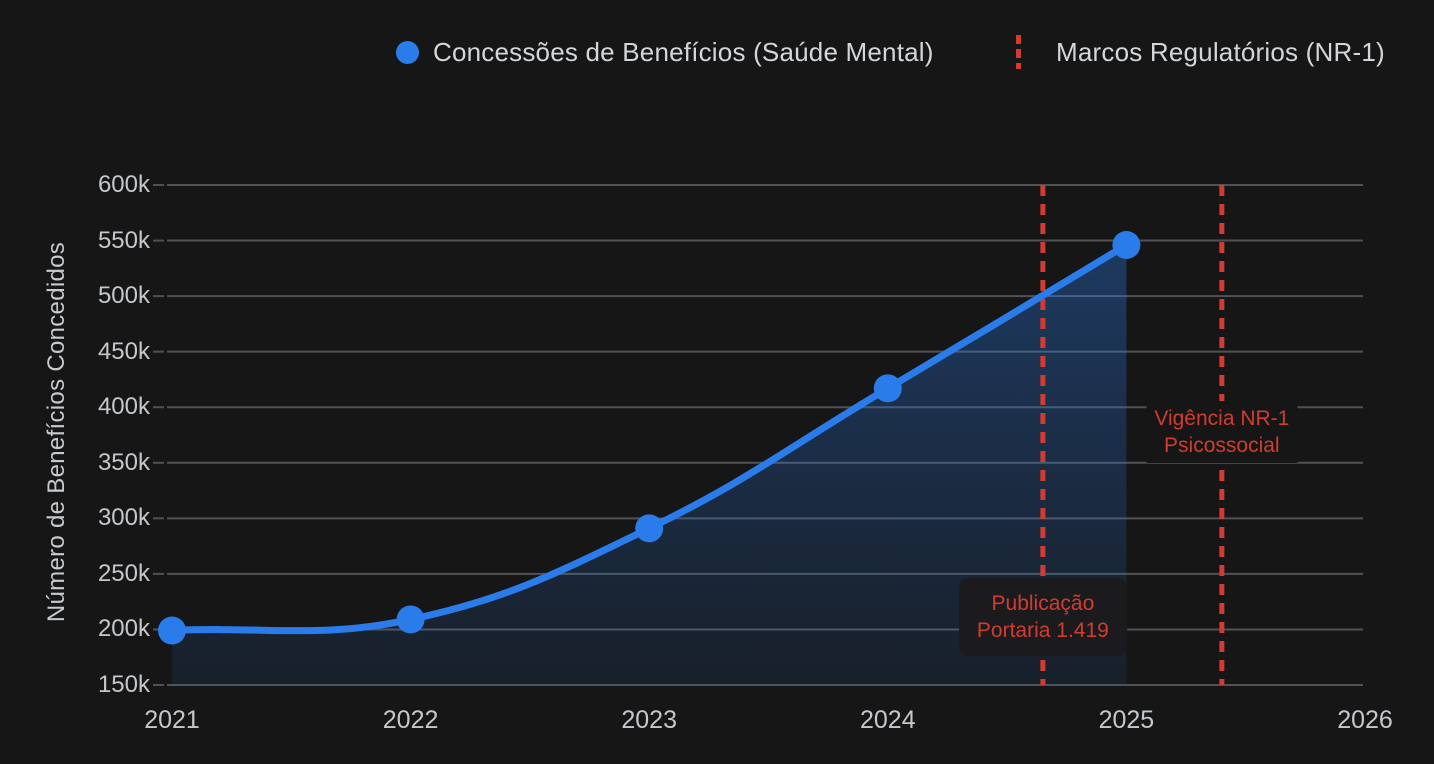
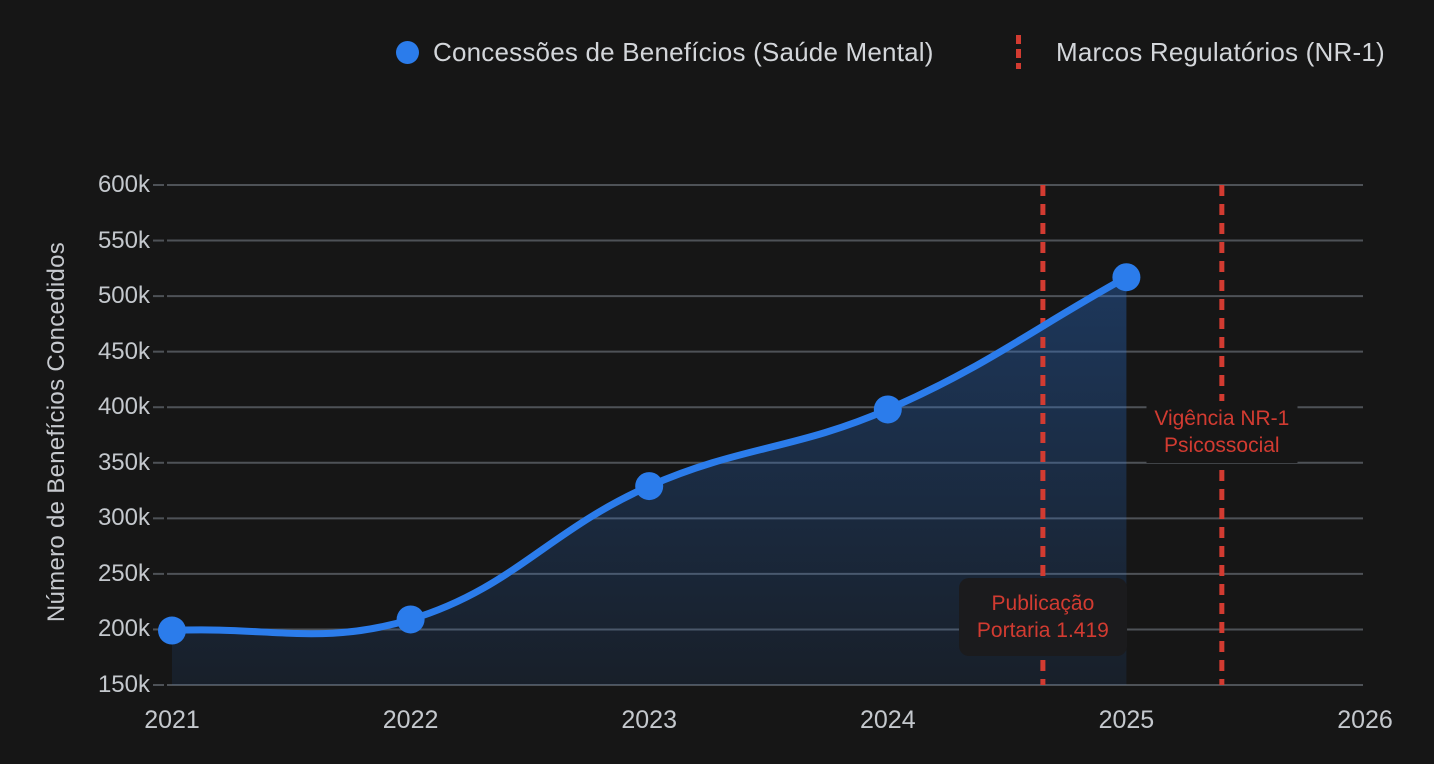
2023: 291k -> 329k
2024: 417k -> 398k
2025: 546k -> 517k
